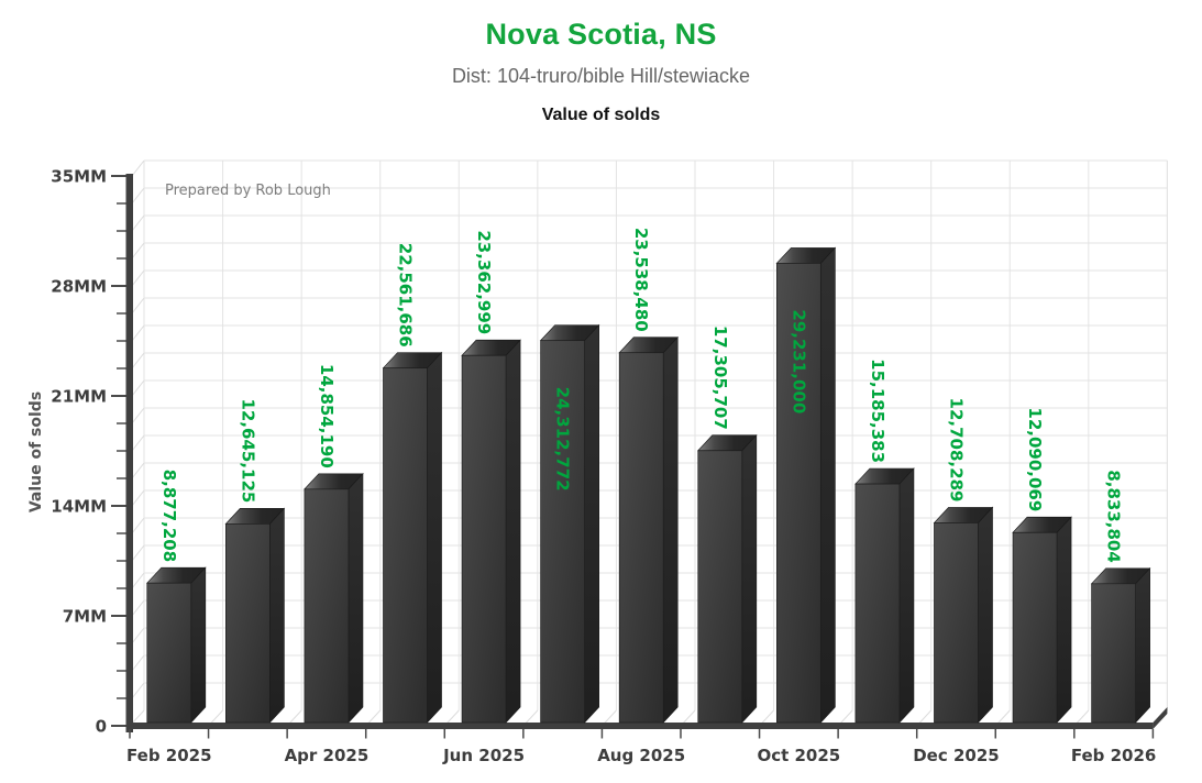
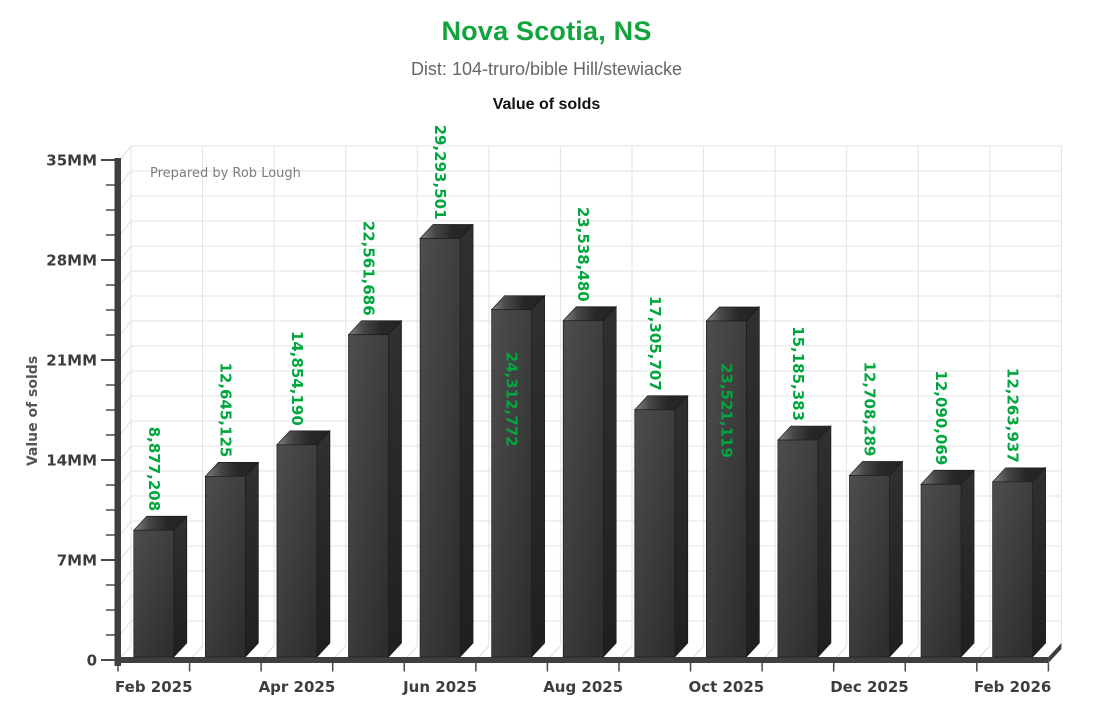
Jun 2025: 23,362,999 -> 29,293,501
Oct 2025: 29,231,000 -> 23,521,119
Feb 2026: 8,833,804 -> 12,263,937
